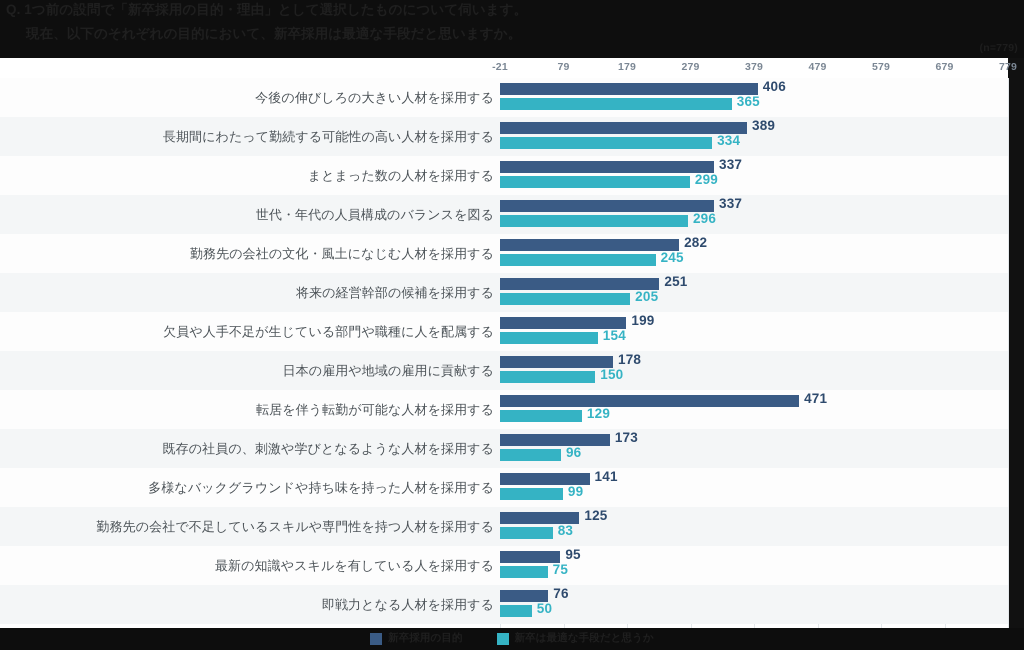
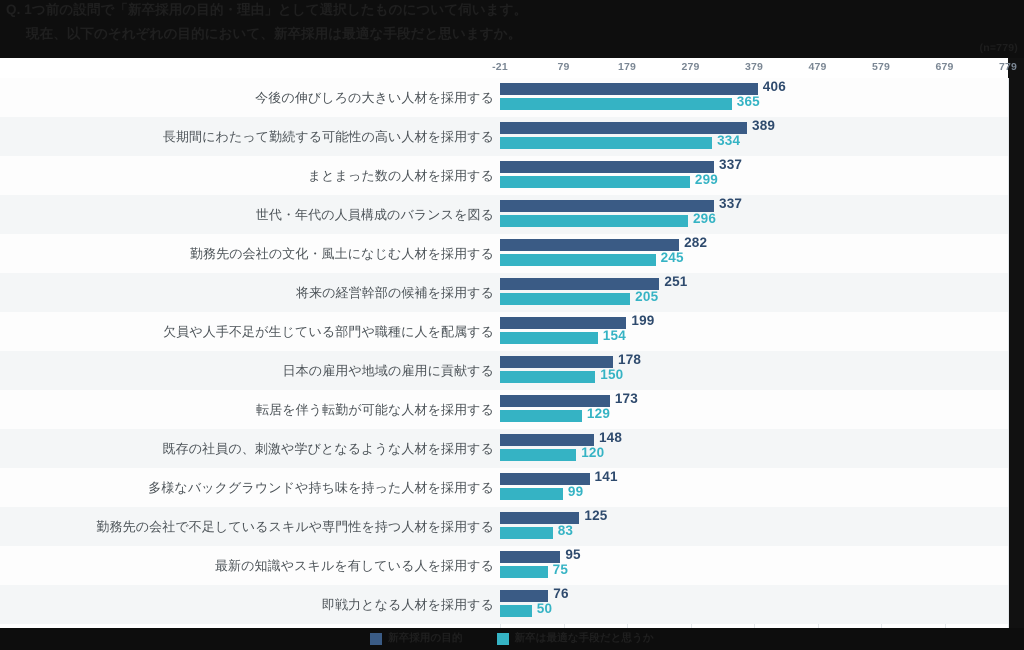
新卒採用の目的/転居を伴う転勤が可能な人材を採用する: 471 -> 173
新卒採用の目的/既存の社員の、刺激や学びとなるような人材を採用する: 173 -> 148
新卒は最適な手段だと思うか/既存の社員の、刺激や学びとなるような人材を採用する: 96 -> 120
